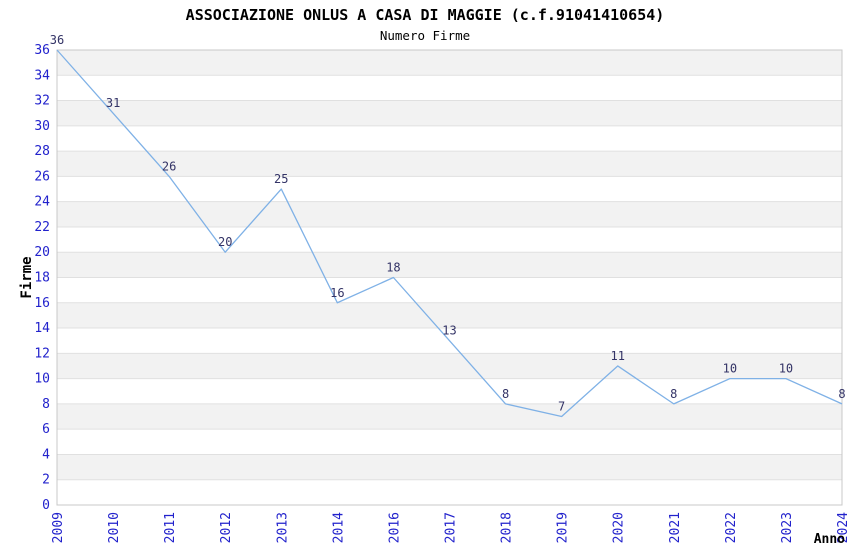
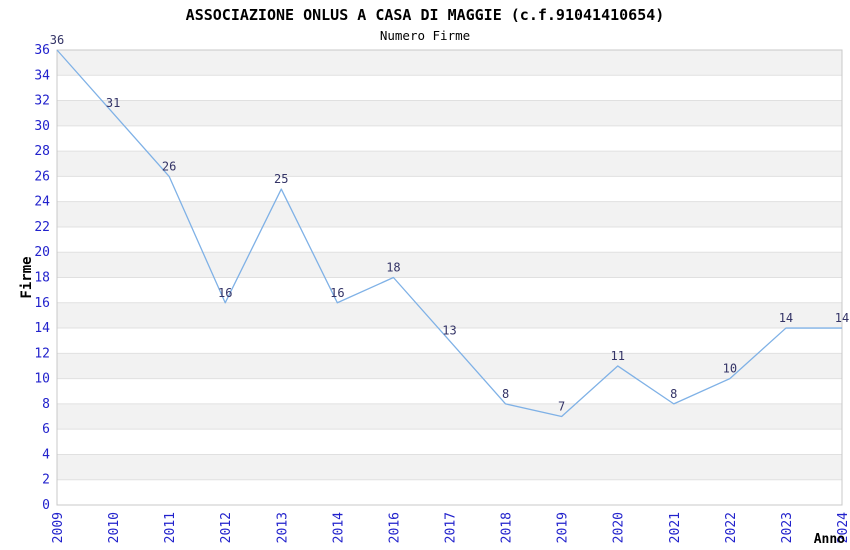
2012: 20 -> 16
2023: 10 -> 14
2024: 8 -> 14
